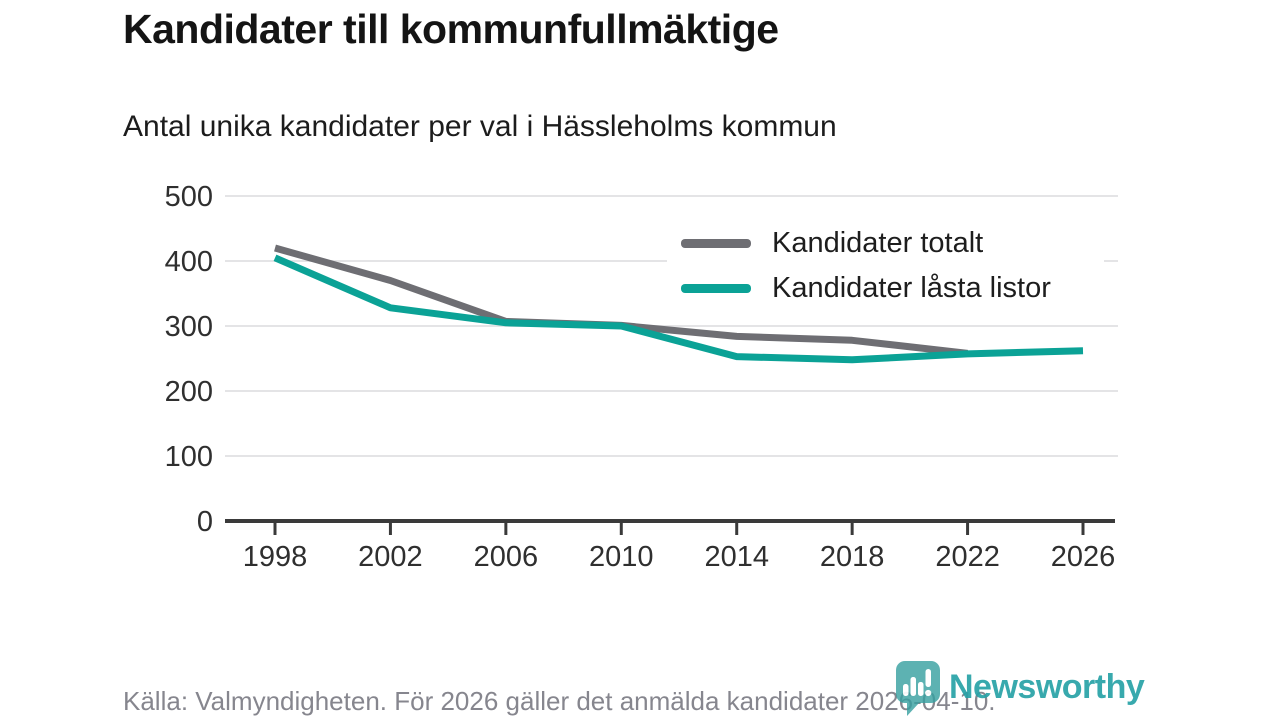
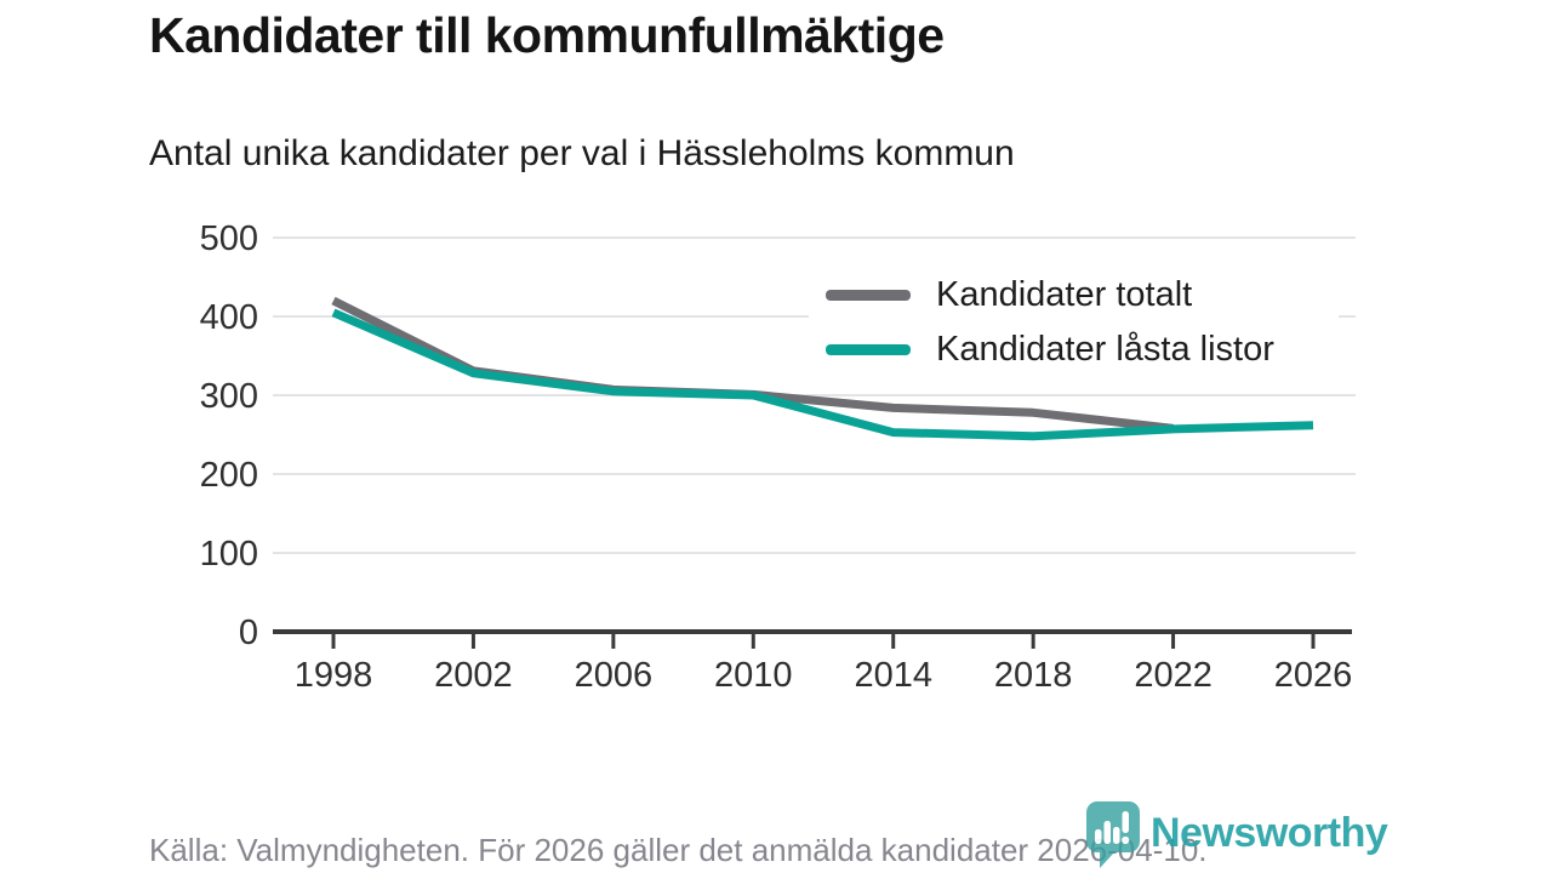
Kandidater totalt/2002: 370 -> 330
